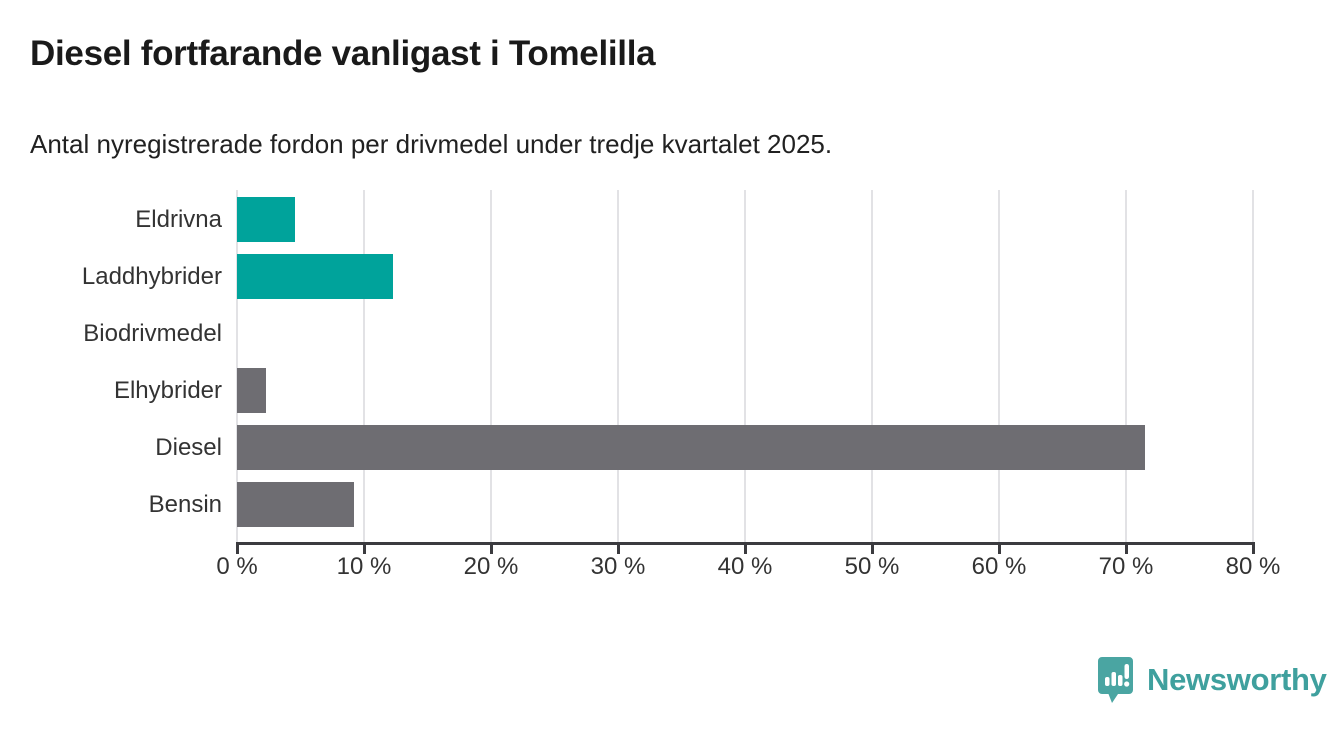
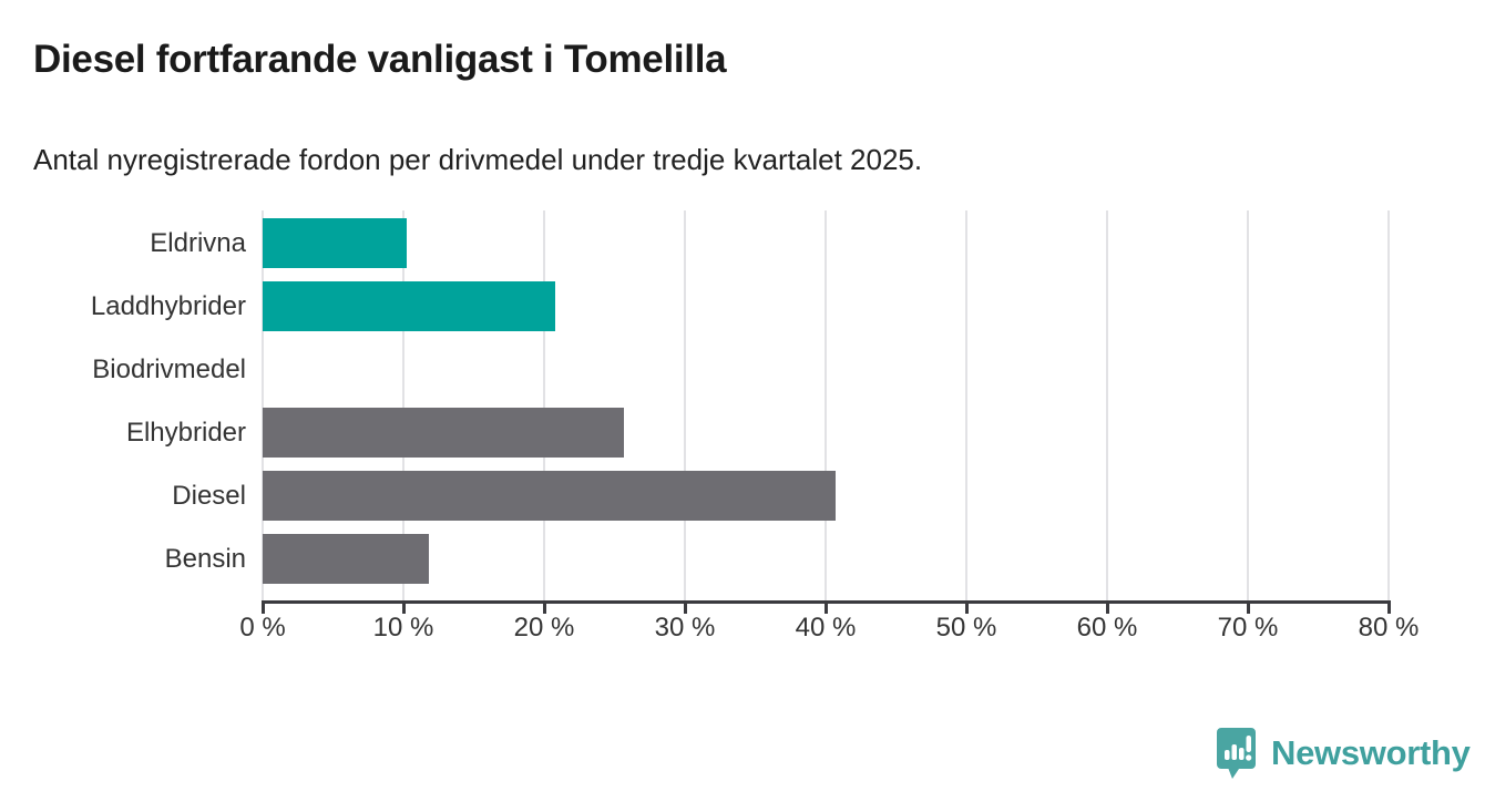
Eldrivna: 4.6% -> 10.2%
Laddhybrider: 12.3% -> 20.8%
Elhybrider: 2.3% -> 25.7%
Diesel: 71.5% -> 40.7%
Bensin: 9.2% -> 11.8%
